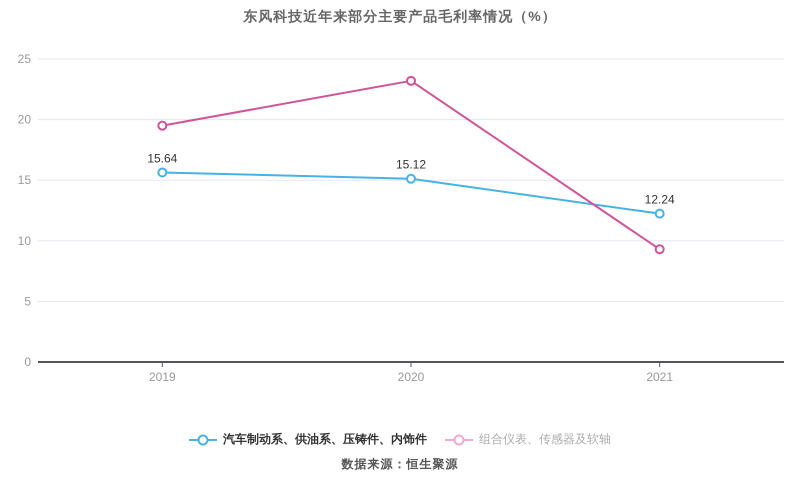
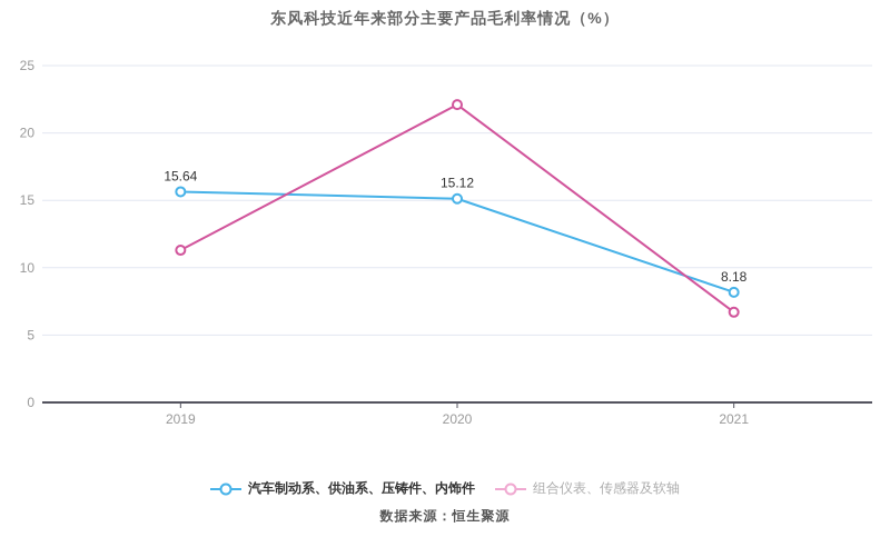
组合仪表、传感器及软轴/2019: 19.5 -> 11.3
组合仪表、传感器及软轴/2020: 23.2 -> 22.1
汽车制动系、供油系、压铸件、内饰件/2021: 12.24 -> 8.18
组合仪表、传感器及软轴/2021: 9.3 -> 6.7
